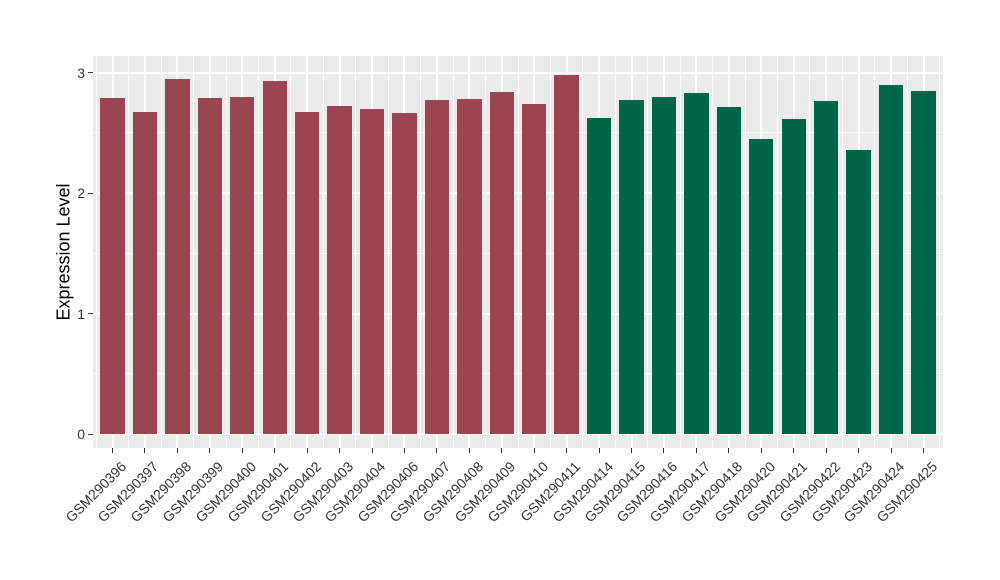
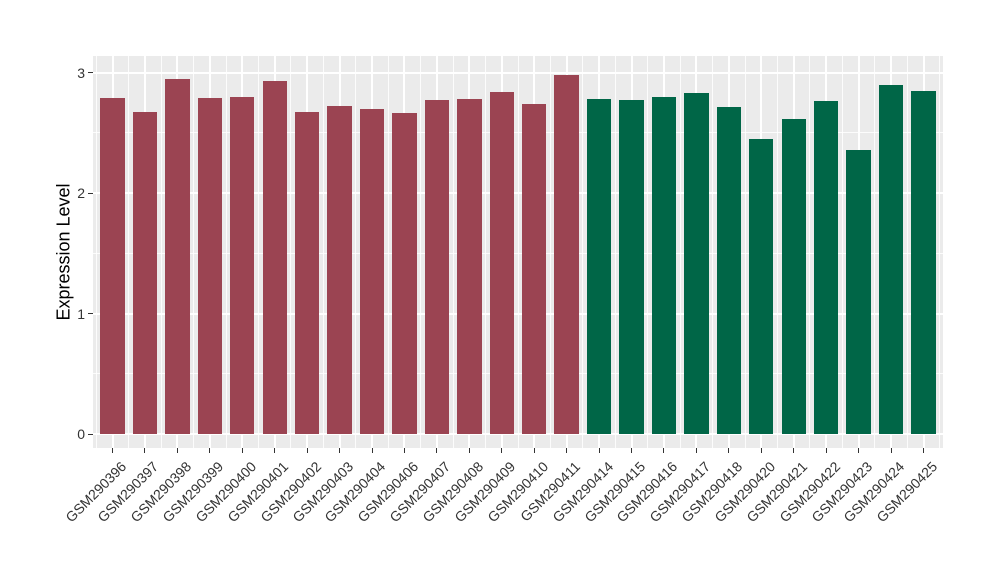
GSM290414: 2.62 -> 2.78
